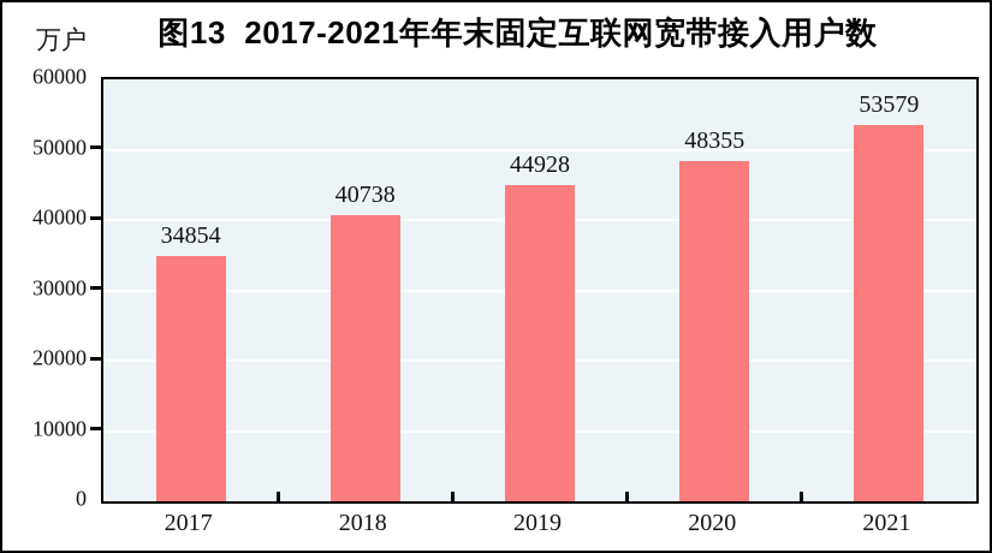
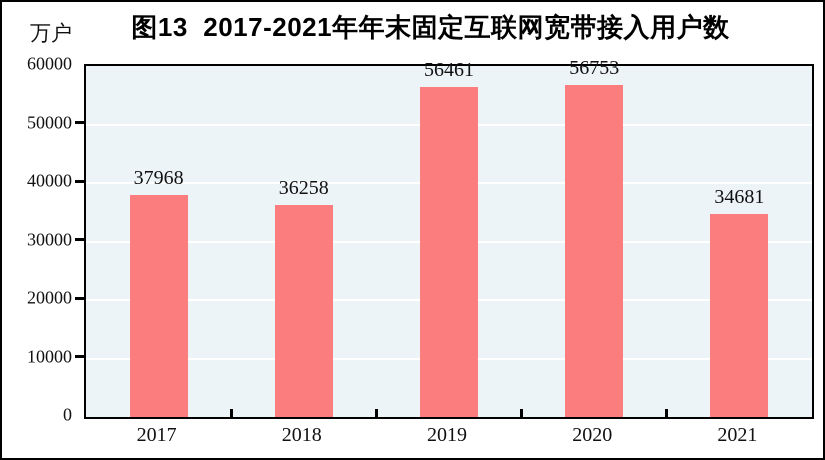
2017: 34854 -> 37968
2018: 40738 -> 36258
2019: 44928 -> 56461
2020: 48355 -> 56753
2021: 53579 -> 34681
